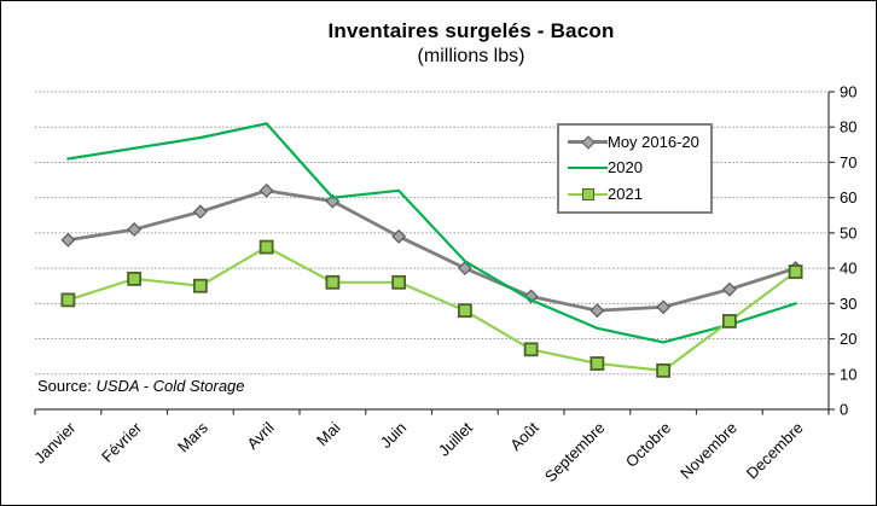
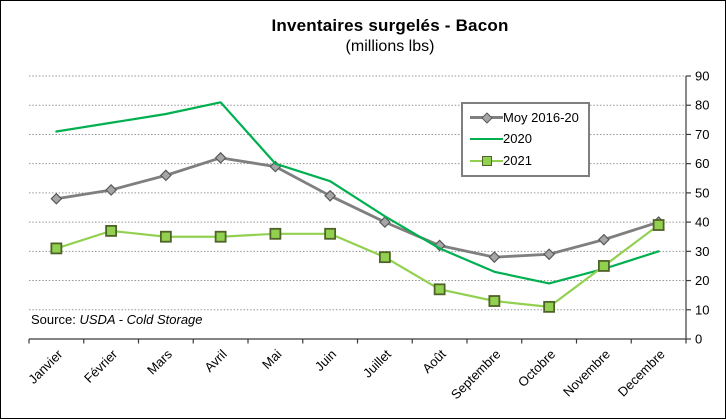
2021/Avril: 46 -> 35
2020/Juin: 62 -> 54
